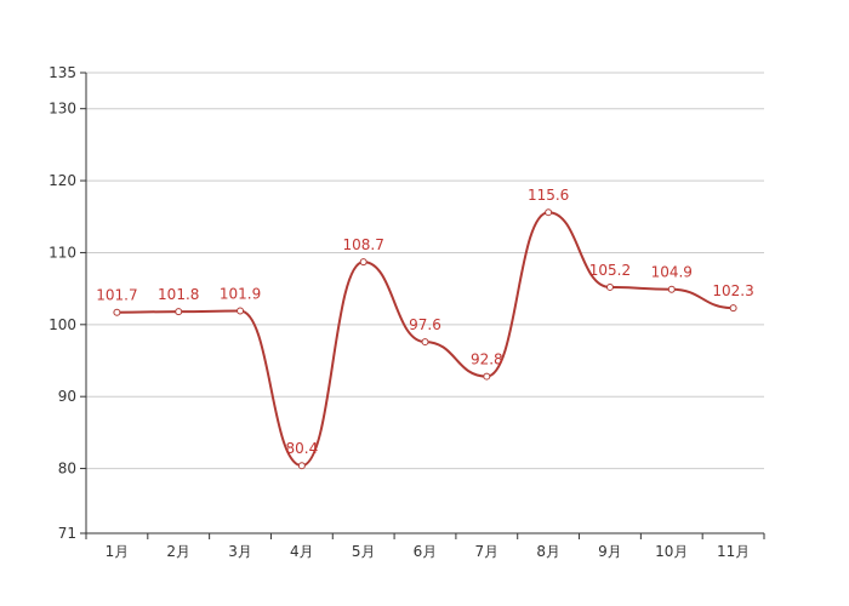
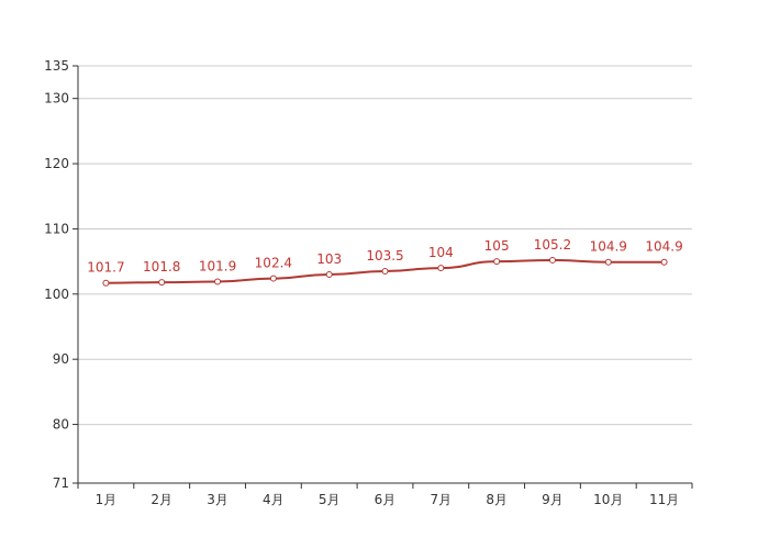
4月: 80.4 -> 102.4
5月: 108.7 -> 103
6月: 97.6 -> 103.5
7月: 92.8 -> 104
8月: 115.6 -> 105
11月: 102.3 -> 104.9
